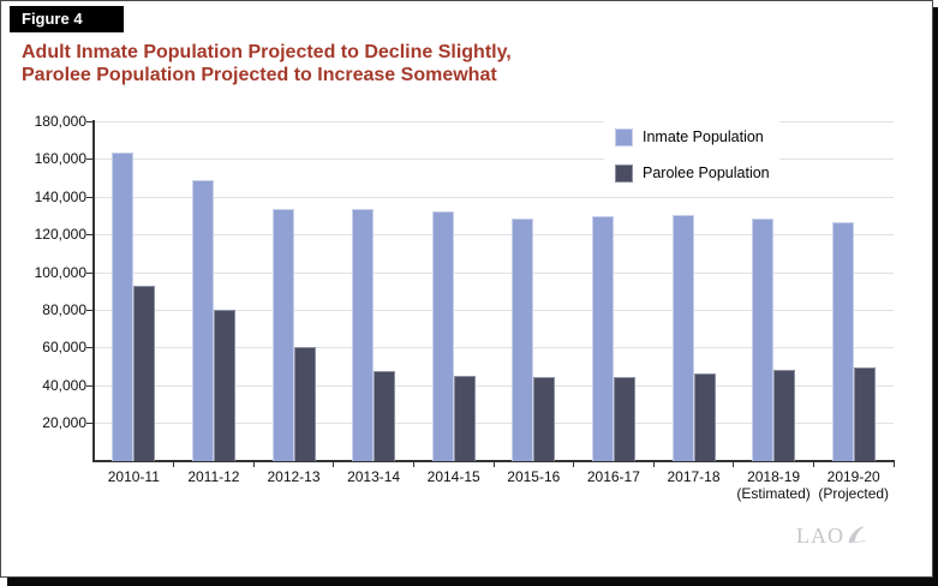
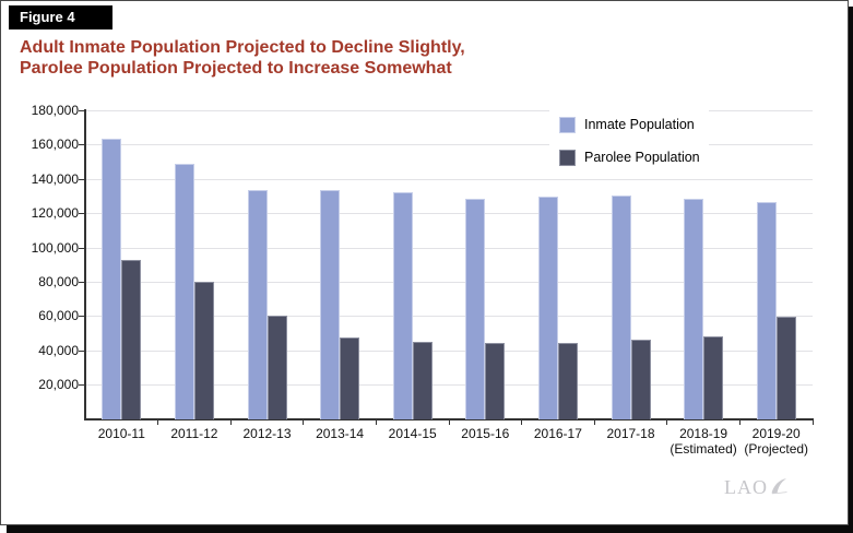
Parolee Population/2019-20: 50000 -> 60000
